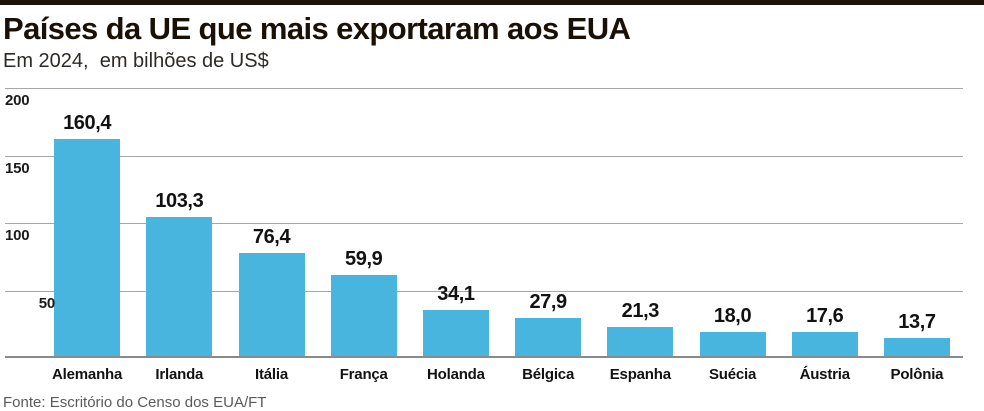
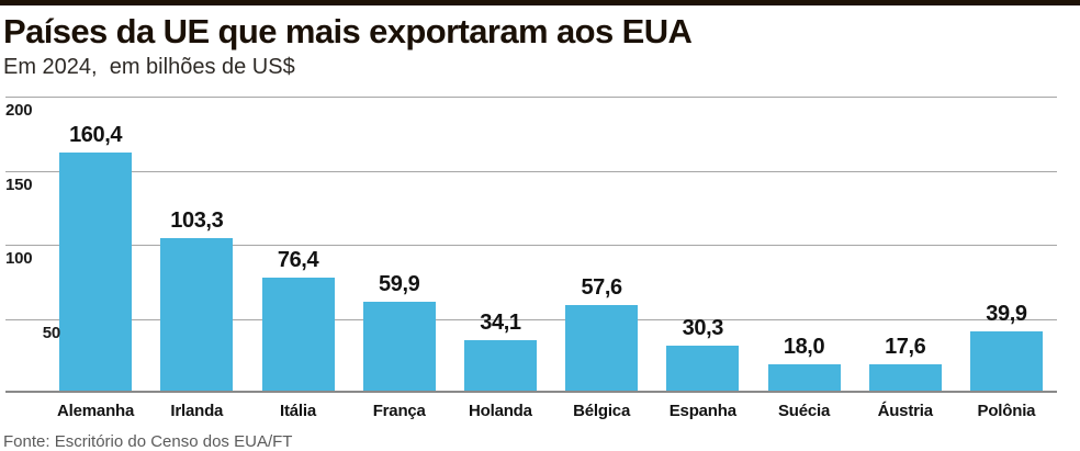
Bélgica: 27,9 -> 57,6
Espanha: 21,3 -> 30,3
Polônia: 13,7 -> 39,9
